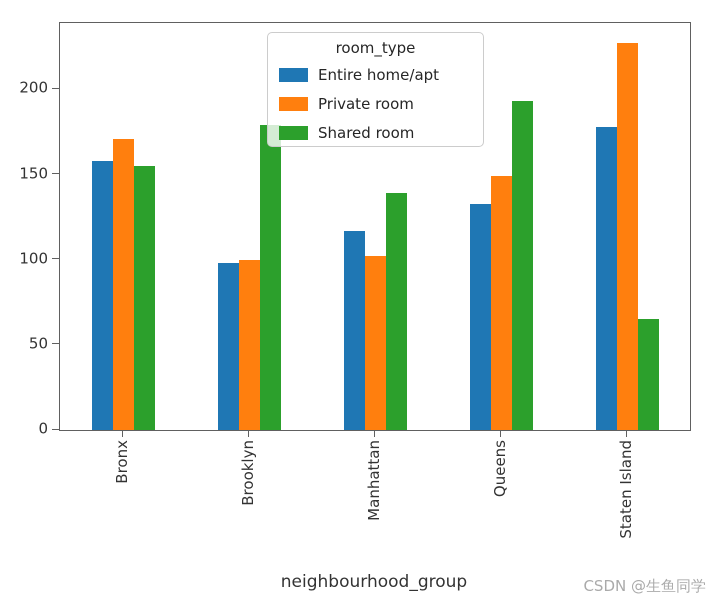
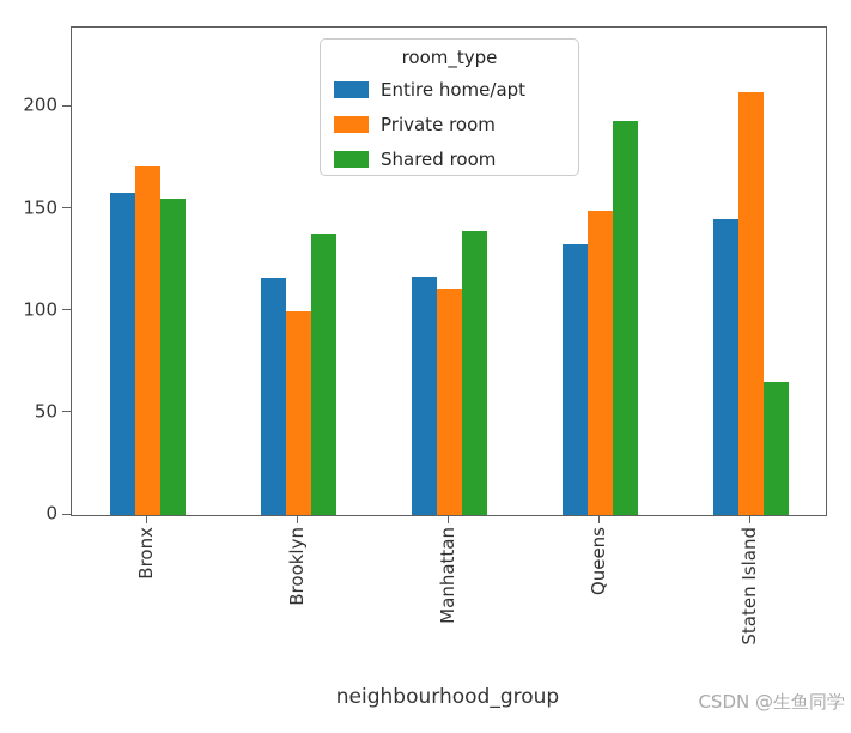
Entire home/apt/Brooklyn: 98 -> 116
Shared room/Brooklyn: 179 -> 138
Private room/Manhattan: 102 -> 111
Entire home/apt/Staten Island: 178 -> 145
Private room/Staten Island: 227 -> 207
